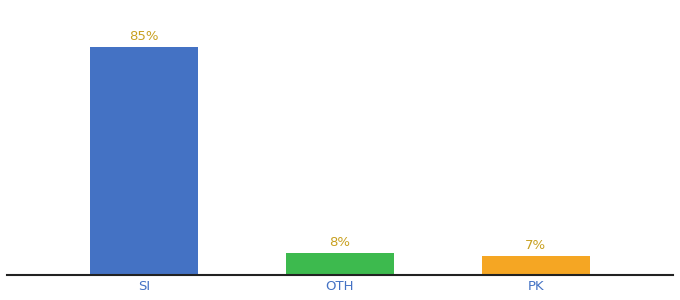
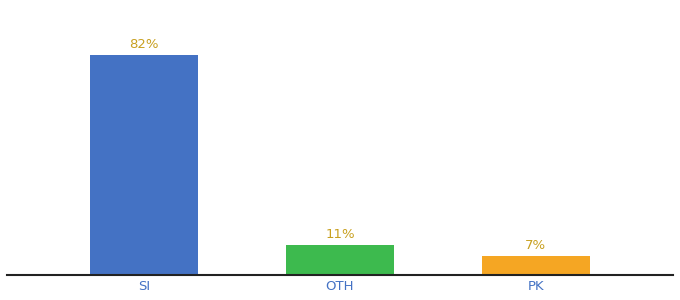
SI: 85% -> 82%
OTH: 8% -> 11%
